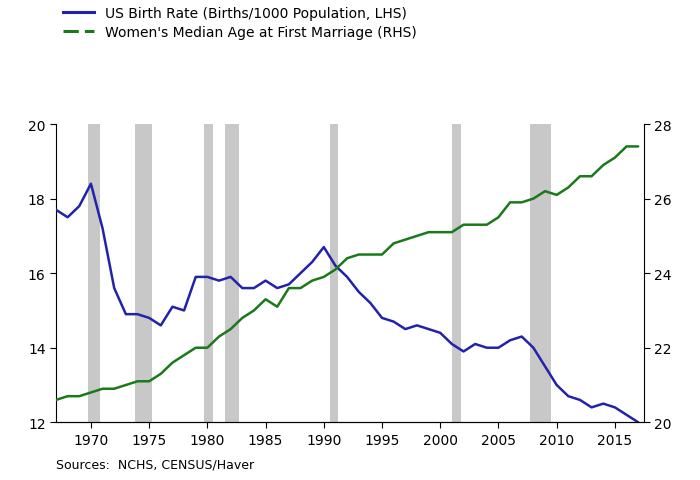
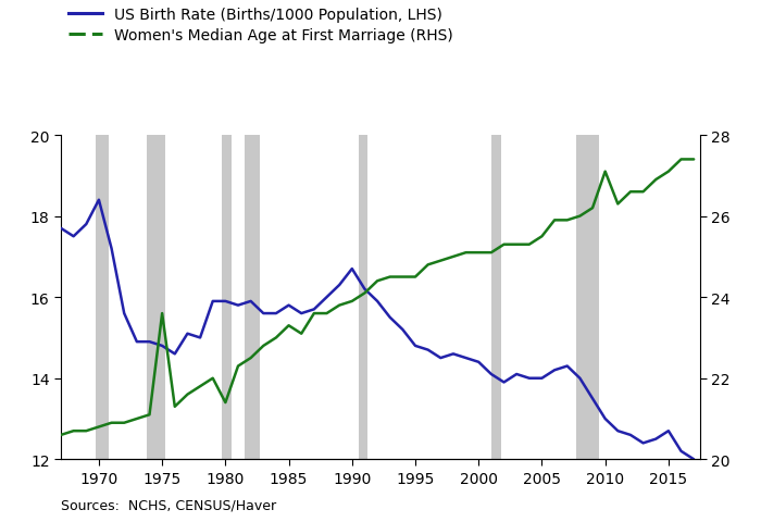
Women's Median Age at First Marriage (RHS)/1975: 21.1 -> 23.6
Women's Median Age at First Marriage (RHS)/1980: 22.0 -> 21.4
Women's Median Age at First Marriage (RHS)/2010: 26.1 -> 27.1
US Birth Rate (Births/1000 Population, LHS)/2015: 12.4 -> 12.7
